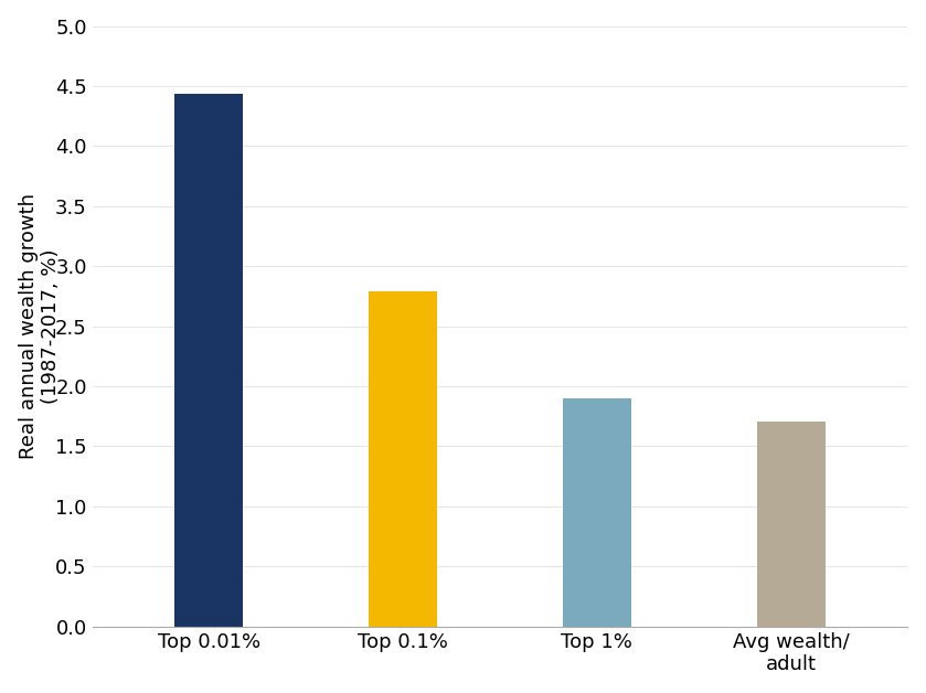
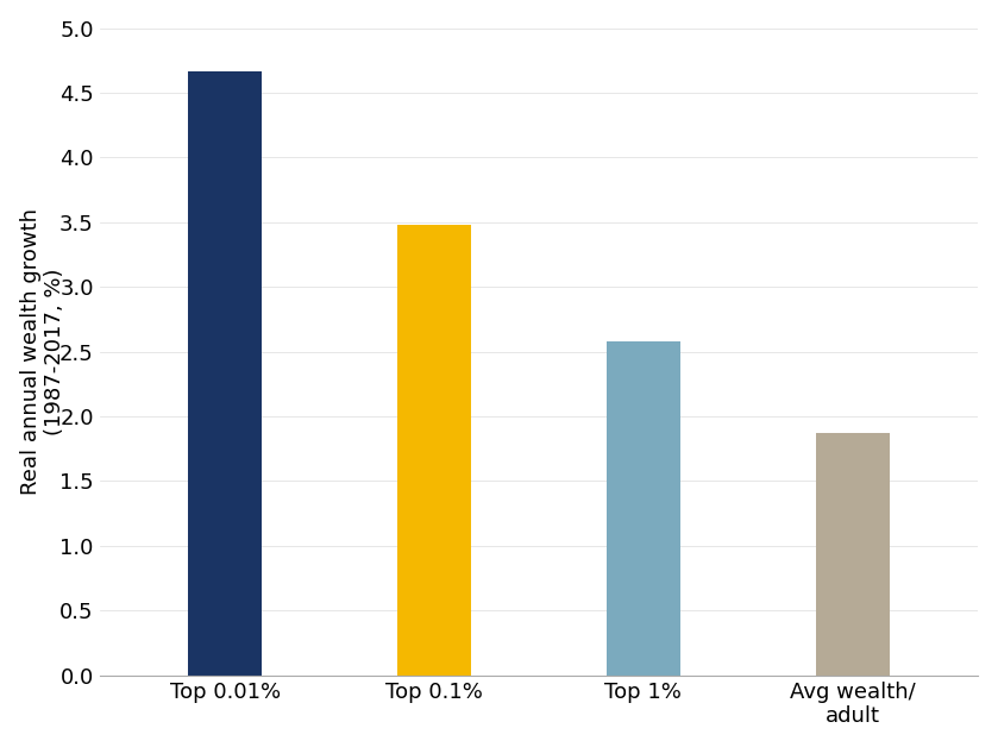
Top 0.01%: 4.44 -> 4.67
Top 0.1%: 2.79 -> 3.48
Top 1%: 1.90 -> 2.58
Avg wealth/ adult: 1.71 -> 1.87
